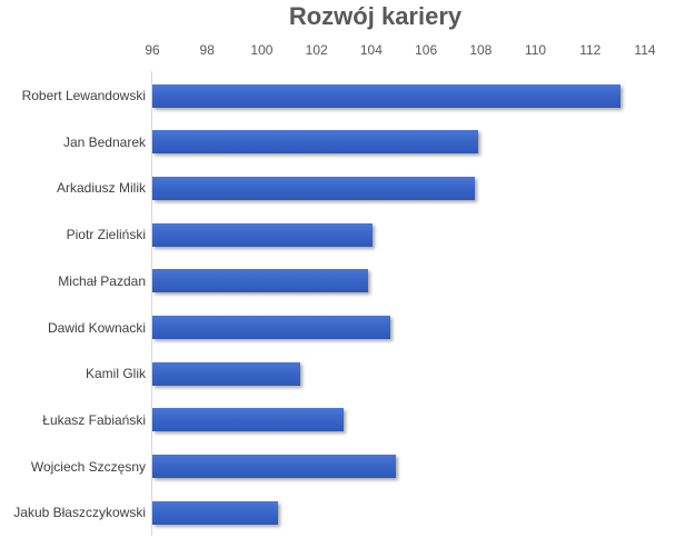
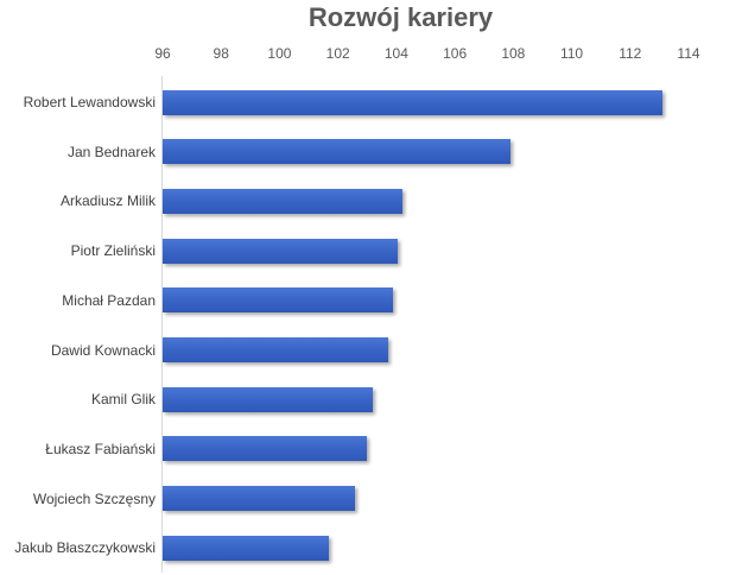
Arkadiusz Milik: 107.8 -> 104.2
Dawid Kownacki: 104.7 -> 103.7
Kamil Glik: 101.4 -> 103.2
Wojciech Szczęsny: 104.9 -> 102.6
Jakub Błaszczykowski: 100.6 -> 101.7
